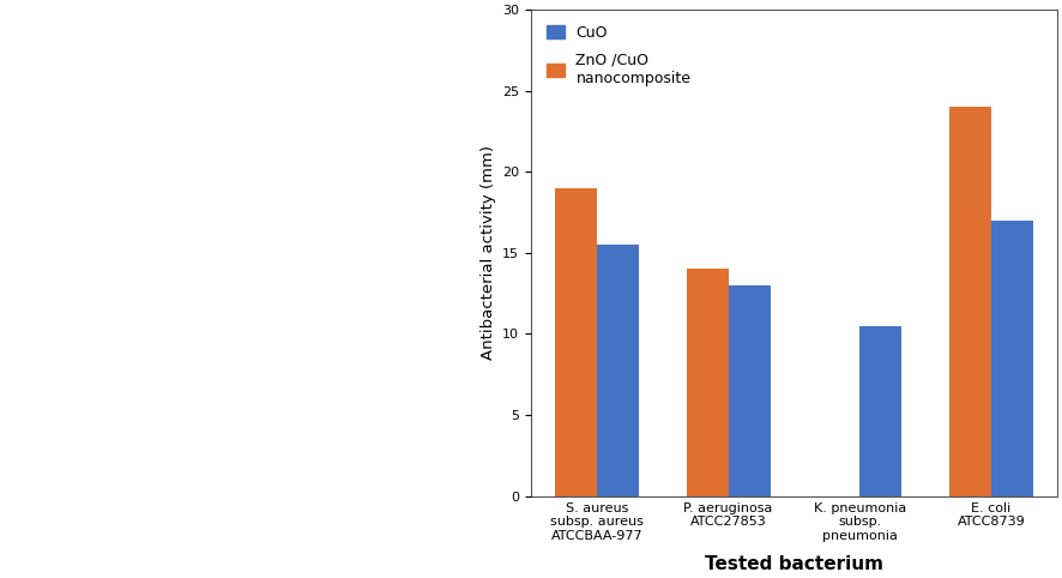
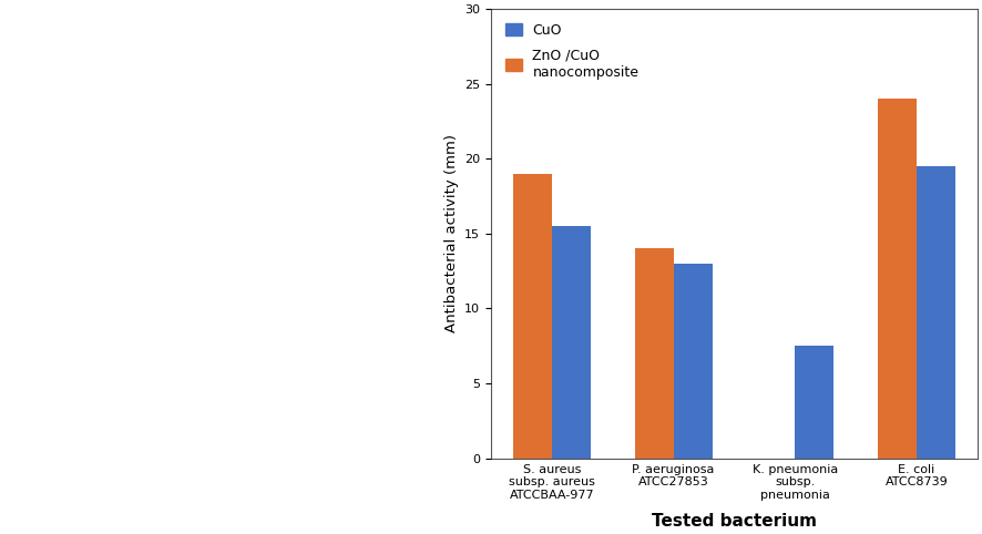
CuO/K. pneumonia subsp. pneumonia: 10.5 -> 7.5
CuO/E. coli ATCC8739: 17.0 -> 19.5
